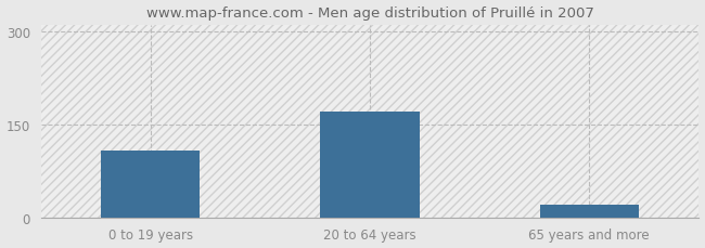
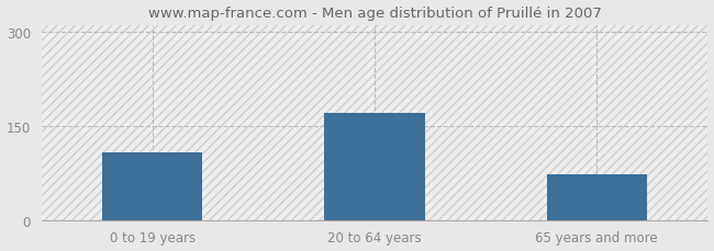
65 years and more: 20 -> 72
